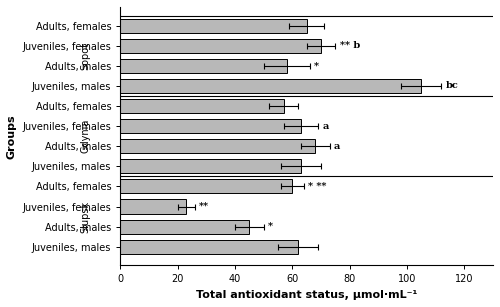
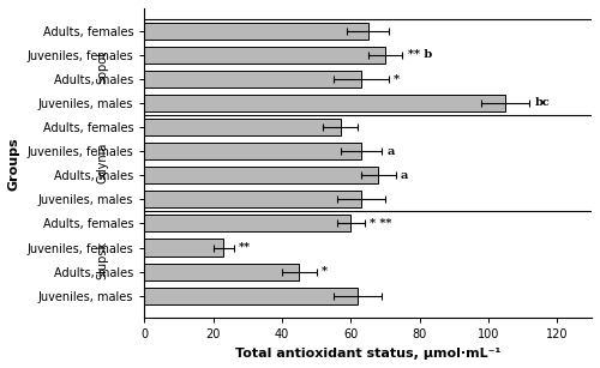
Adults, males: 58 -> 63
